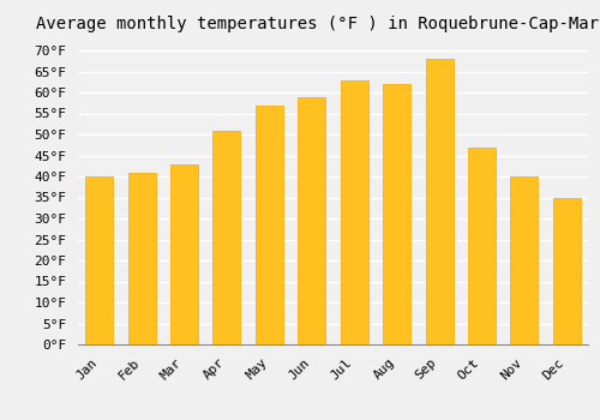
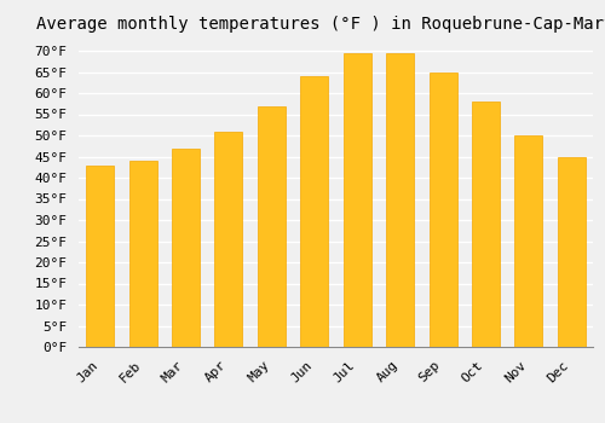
Jan: 40.0°F -> 43.0°F
Feb: 41.0°F -> 44.0°F
Mar: 43.0°F -> 47.0°F
Jun: 59.0°F -> 64.0°F
Jul: 63.0°F -> 69.5°F
Aug: 62.0°F -> 69.5°F
Sep: 68.0°F -> 65.0°F
Oct: 47.0°F -> 58.0°F
Nov: 40.0°F -> 50.0°F
Dec: 35.0°F -> 45.0°F
